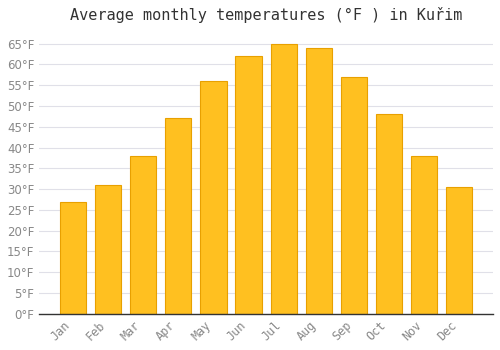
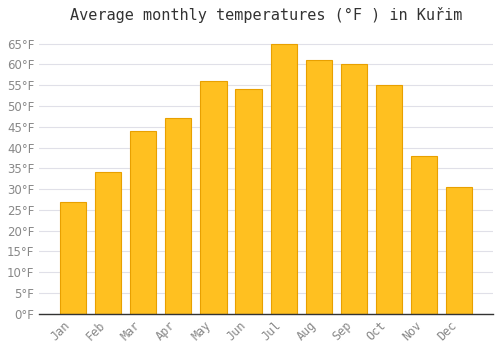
Feb: 31.0°F -> 34.0°F
Mar: 38.0°F -> 44.0°F
Jun: 62.0°F -> 54.0°F
Aug: 64.0°F -> 61.0°F
Sep: 57.0°F -> 60.0°F
Oct: 48.0°F -> 55.0°F
